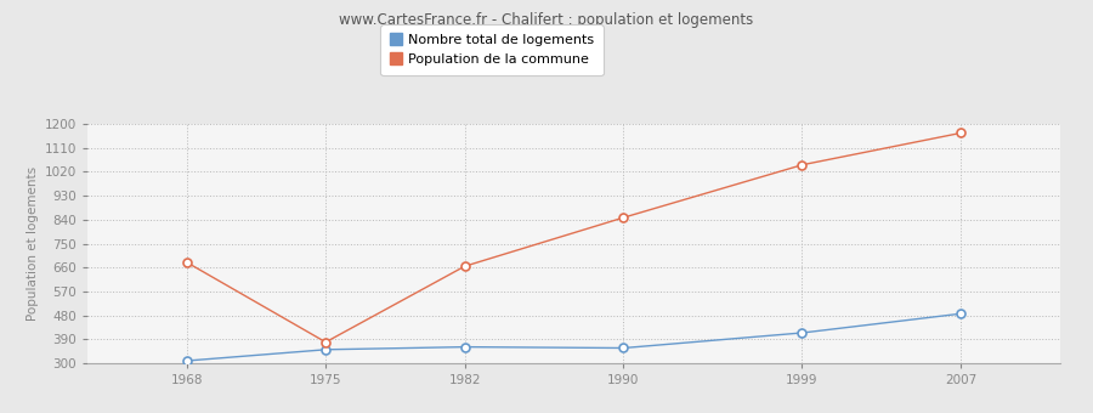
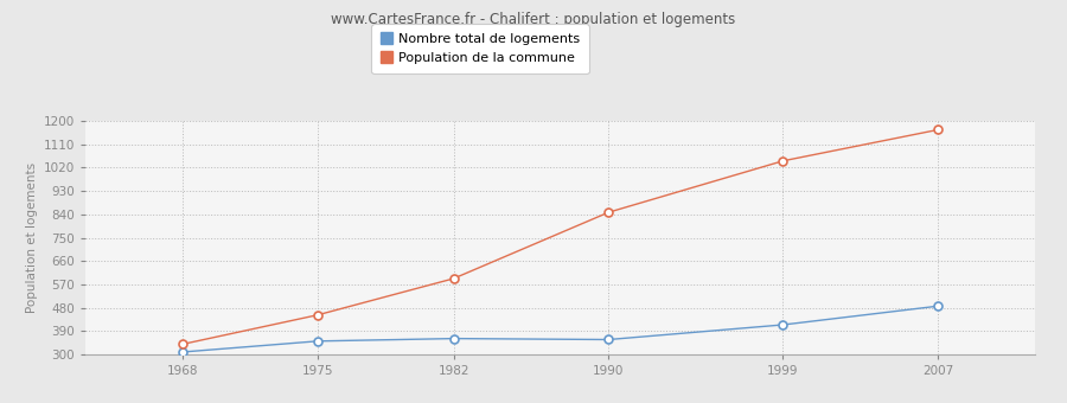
Population de la commune/1968: 680 -> 340
Population de la commune/1975: 380 -> 453
Population de la commune/1982: 665 -> 593
